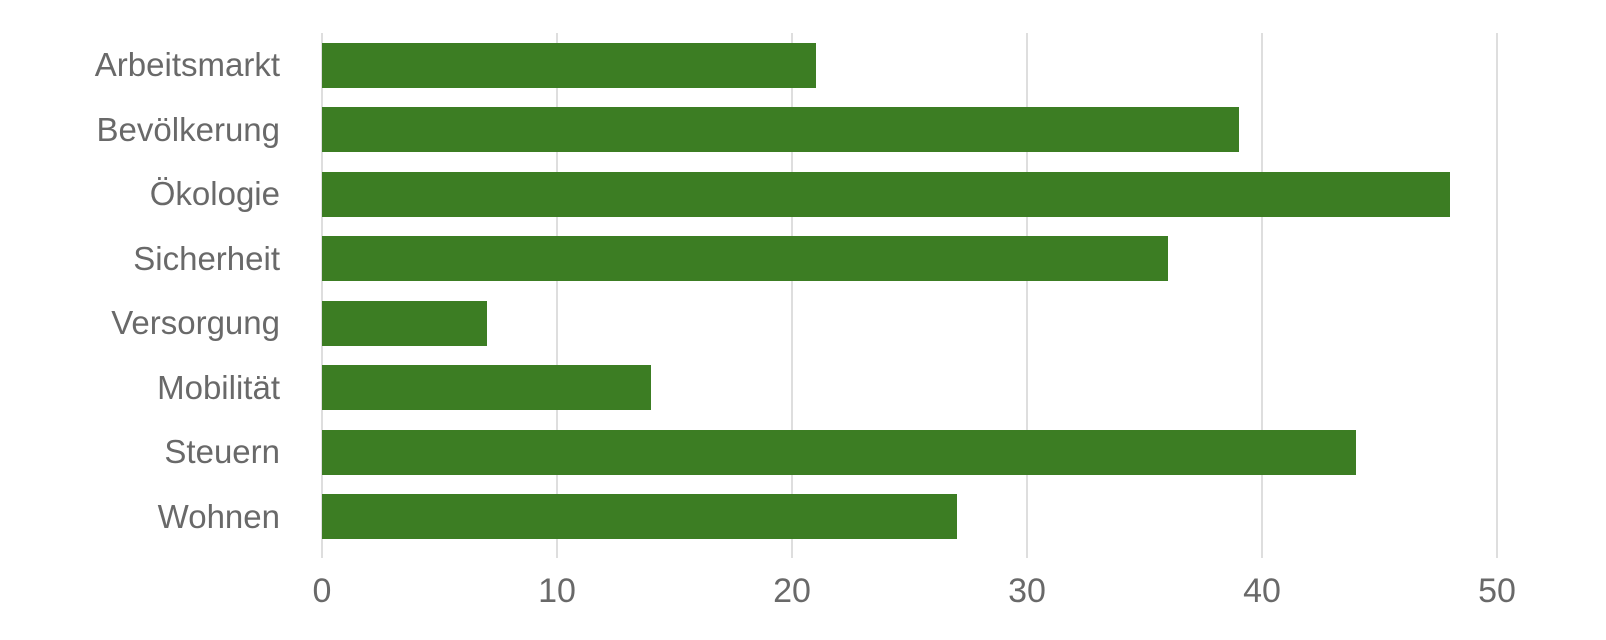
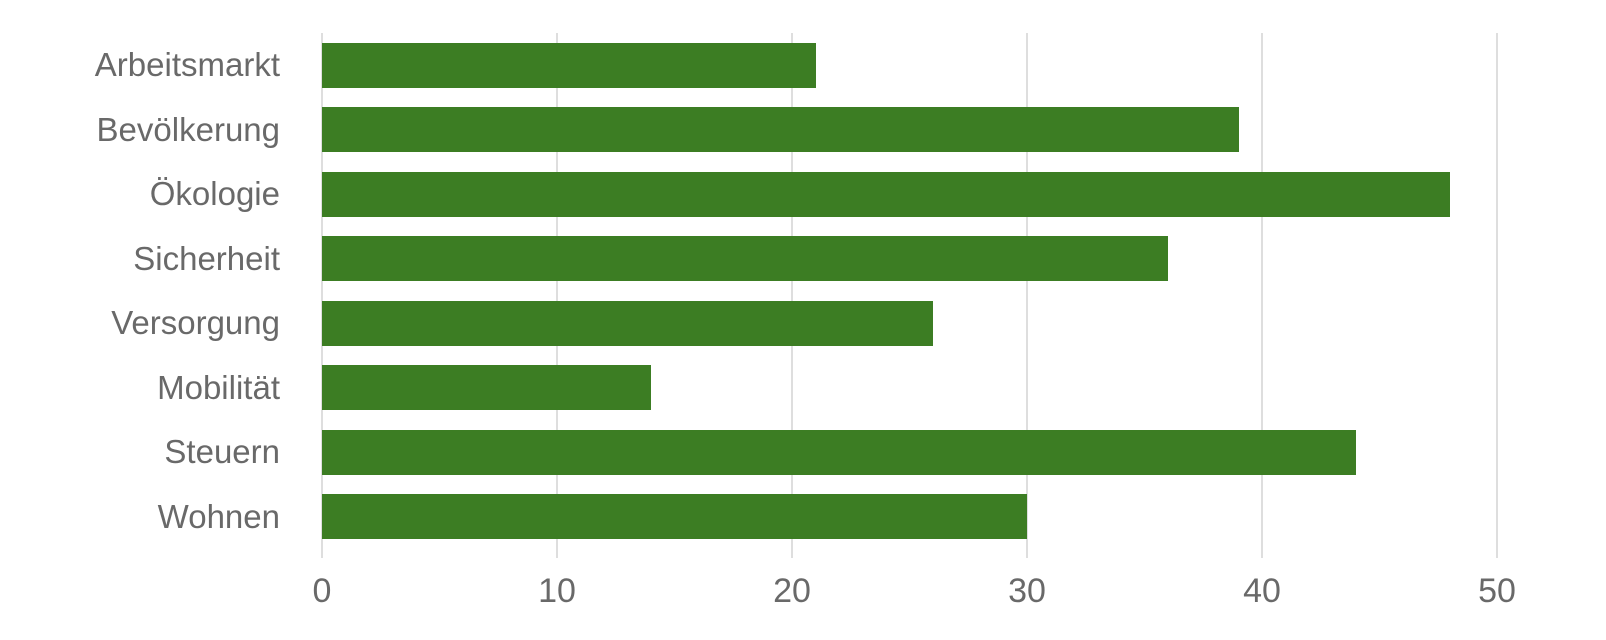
Versorgung: 7 -> 26
Wohnen: 27 -> 30
